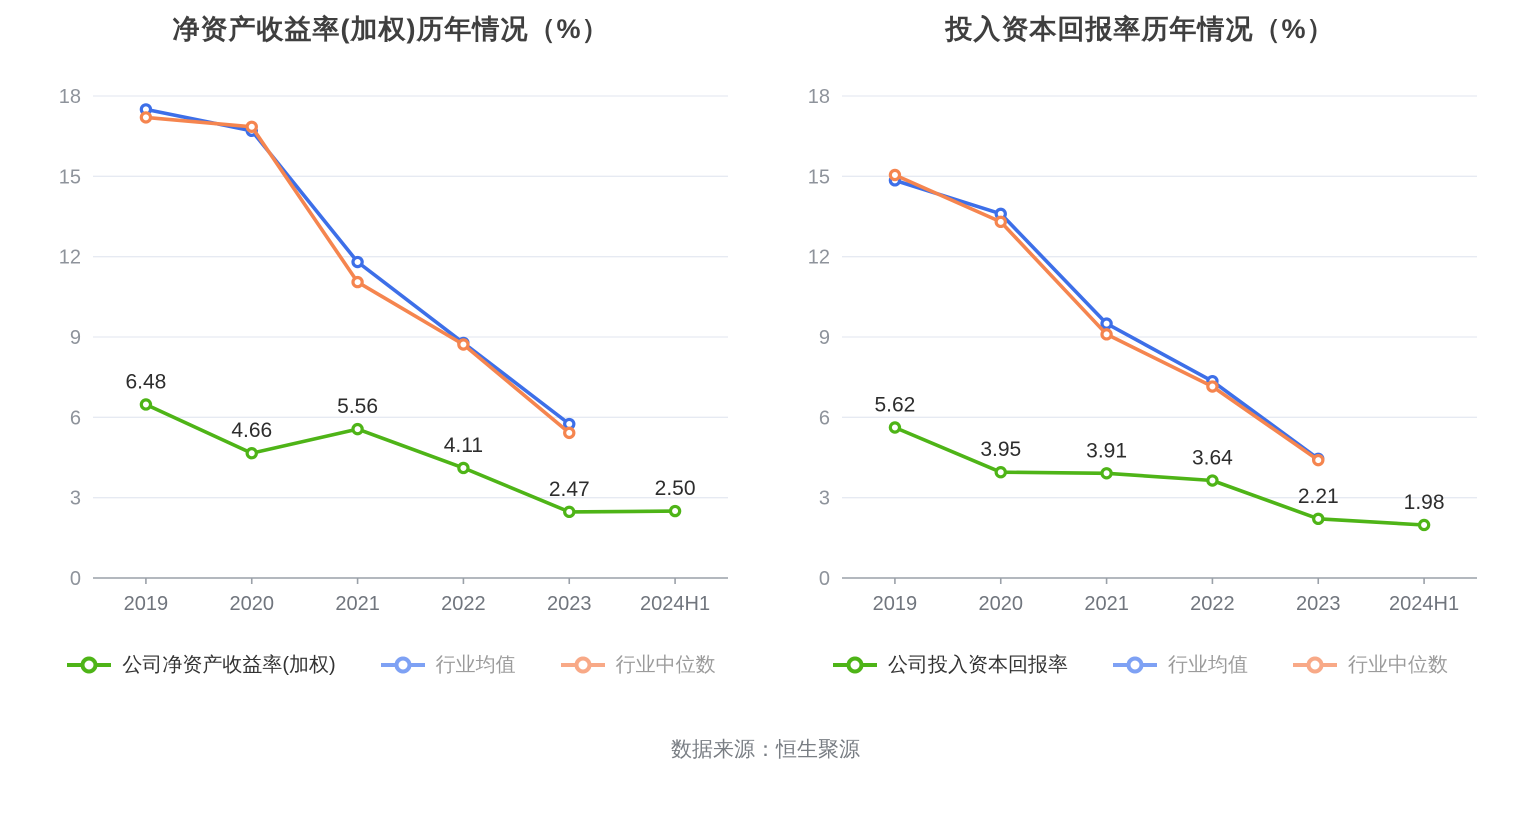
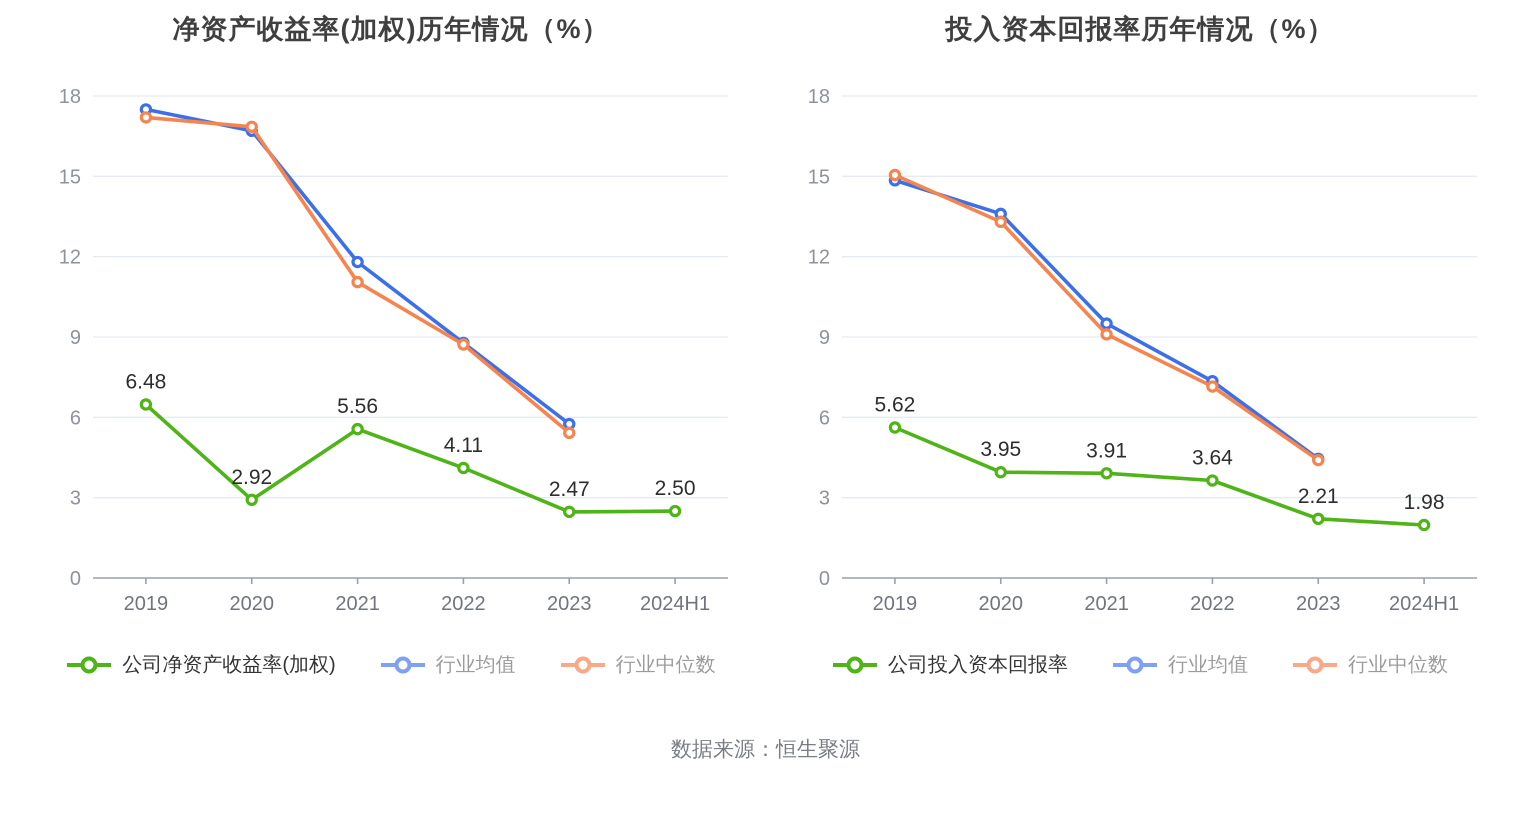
净资产收益率(加权)历年情况（%）/公司净资产收益率(加权)/2020: 4.66 -> 2.92
